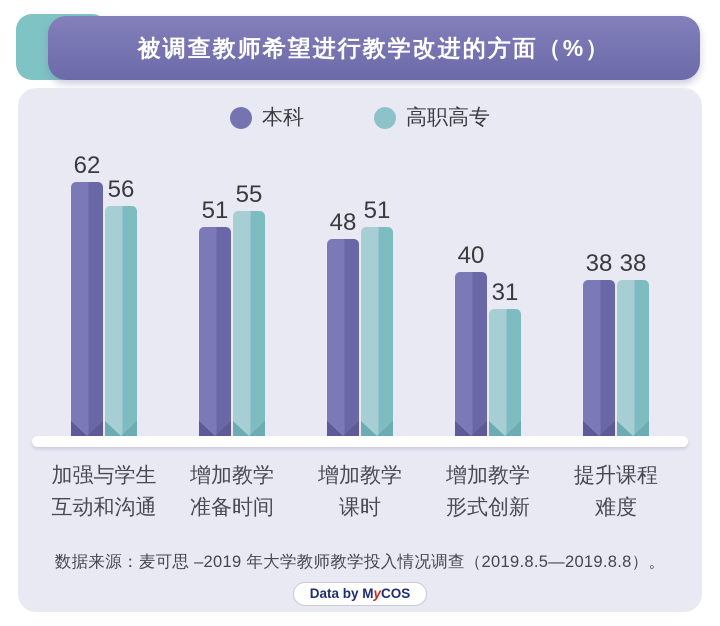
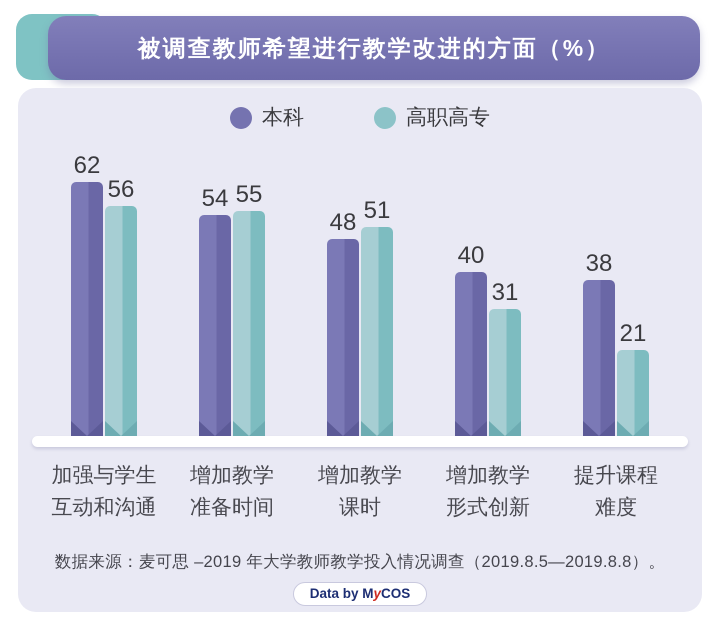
本科/增加教学准备时间: 51 -> 54
高职高专/提升课程难度: 38 -> 21
